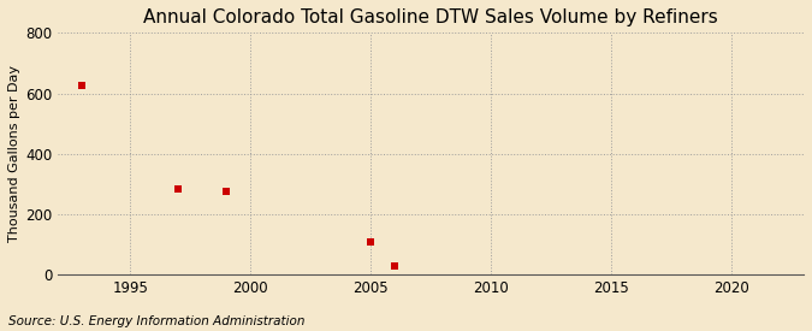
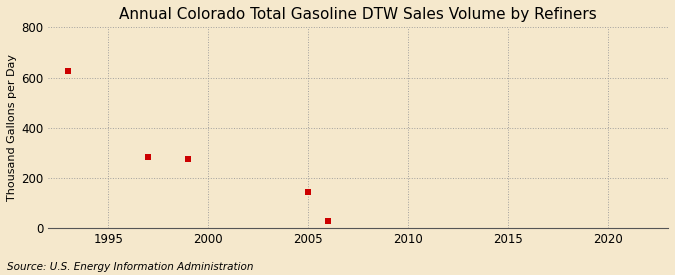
2005: 110 -> 145
